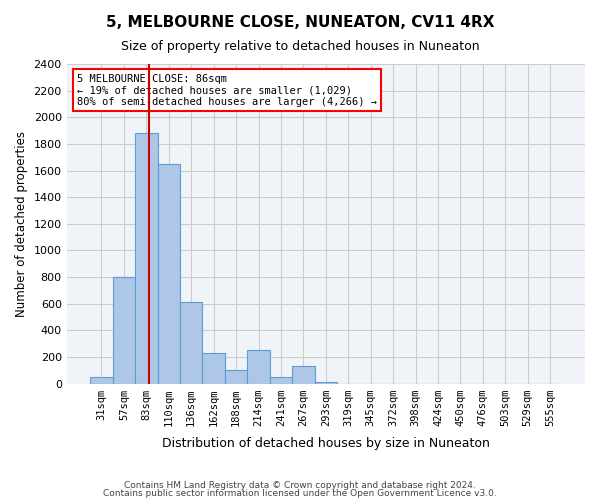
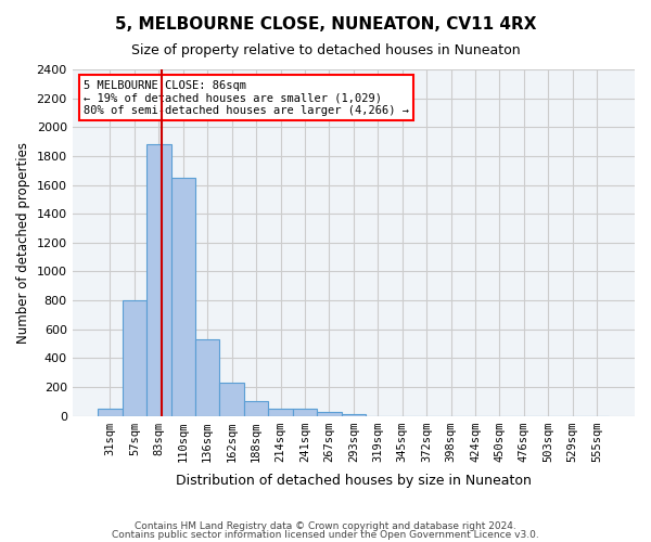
136sqm: 610 -> 530
214sqm: 250 -> 50
267sqm: 130 -> 30
